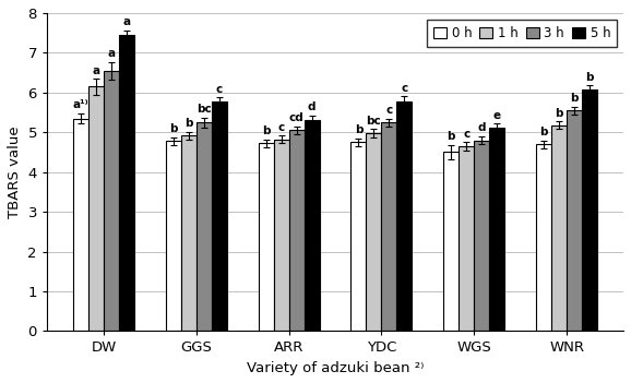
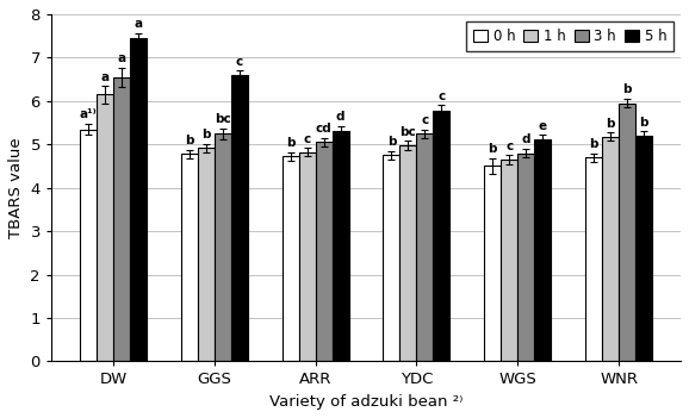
5 h/GGS: 5.78 -> 6.60
3 h/WNR: 5.55 -> 5.95
5 h/WNR: 6.08 -> 5.20
